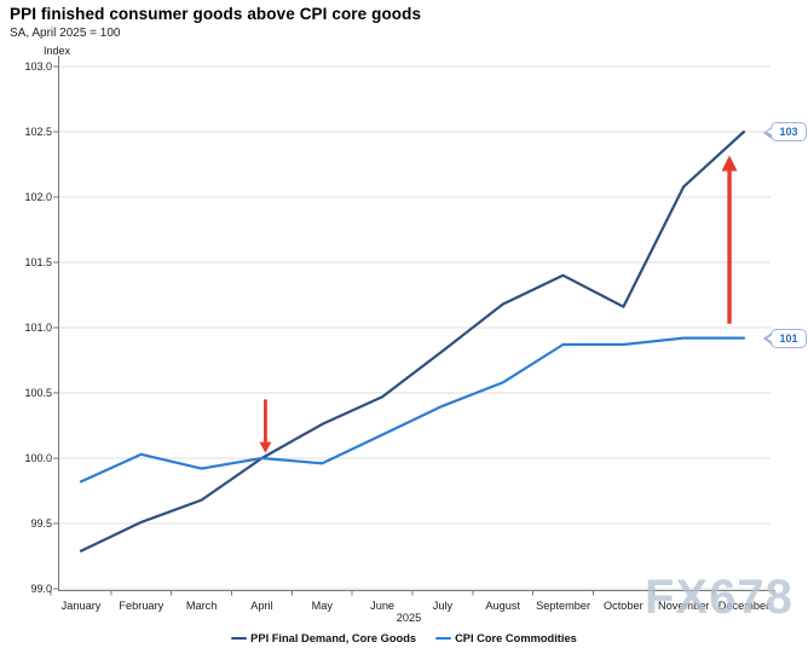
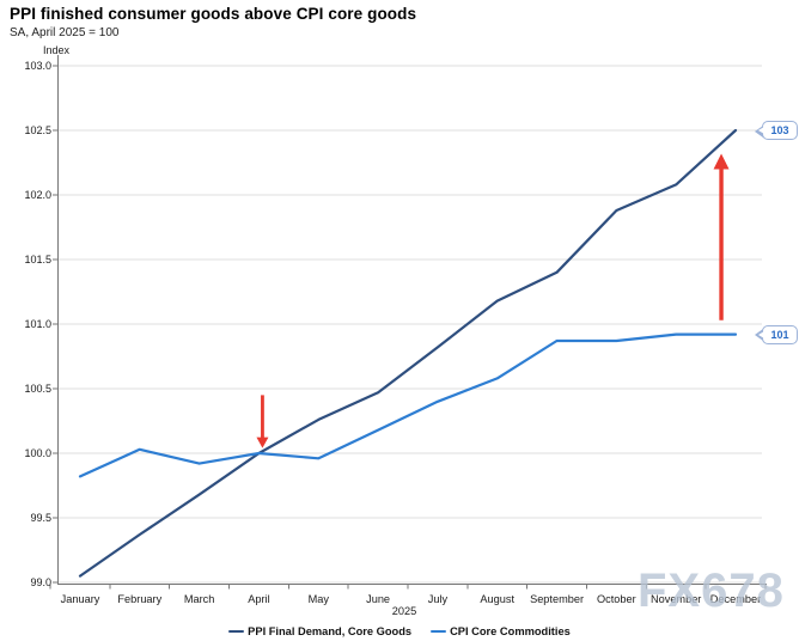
PPI Final Demand, Core Goods/January: 99.29 -> 99.05
PPI Final Demand, Core Goods/February: 99.51 -> 99.37
PPI Final Demand, Core Goods/October: 101.16 -> 101.88
